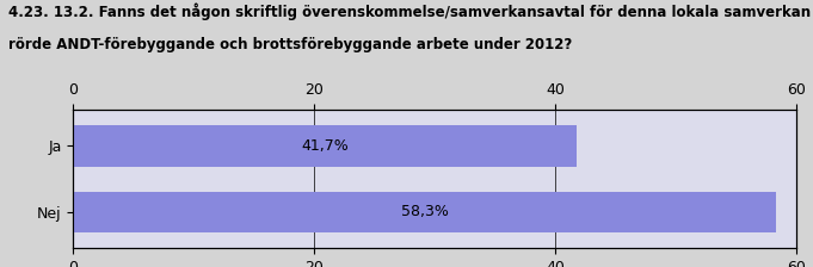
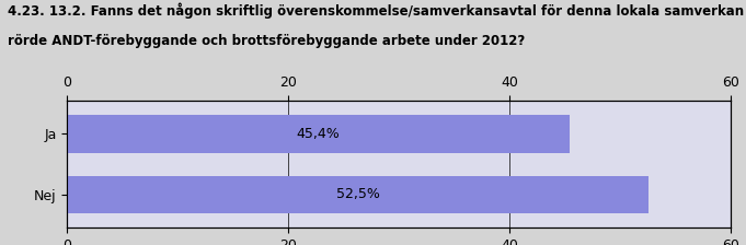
Ja: 41,7% -> 45,4%
Nej: 58,3% -> 52,5%
